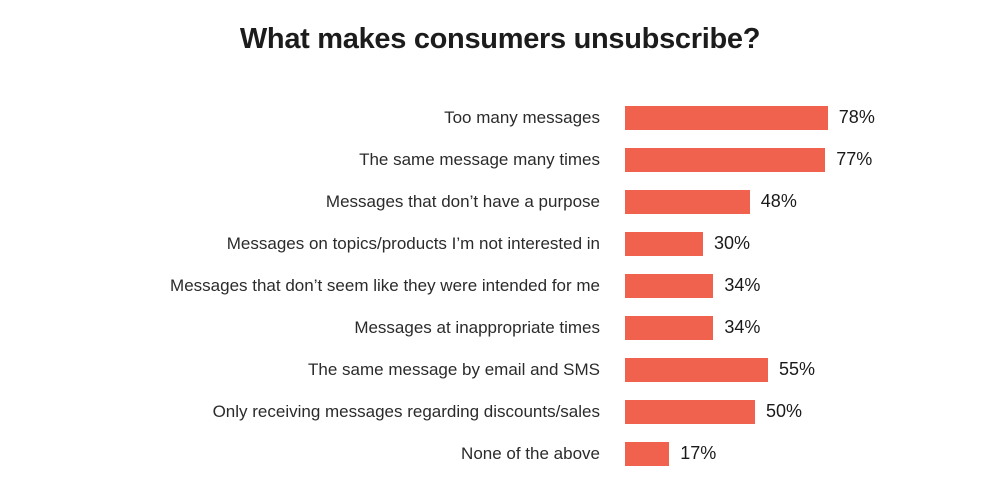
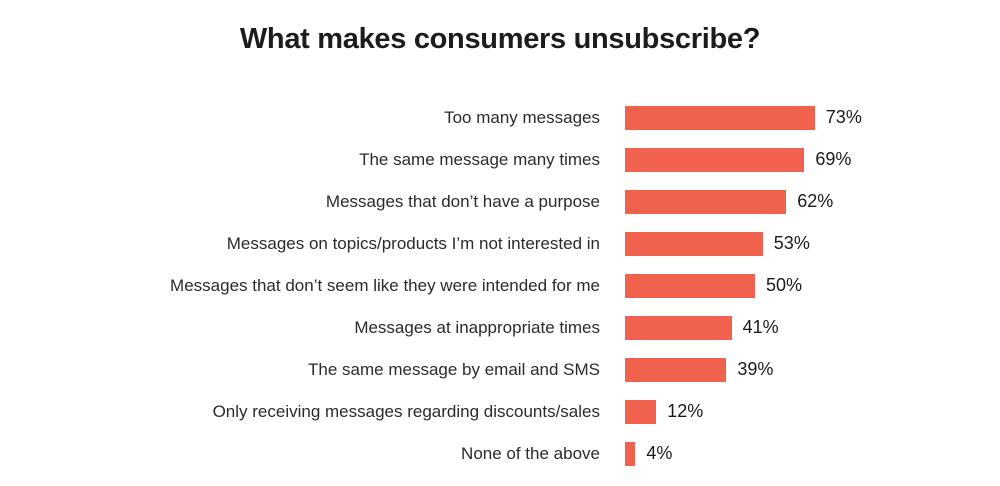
Too many messages: 78% -> 73%
The same message many times: 77% -> 69%
Messages that don’t have a purpose: 48% -> 62%
Messages on topics/products I’m not interested in: 30% -> 53%
Messages that don’t seem like they were intended for me: 34% -> 50%
Messages at inappropriate times: 34% -> 41%
The same message by email and SMS: 55% -> 39%
Only receiving messages regarding discounts/sales: 50% -> 12%
None of the above: 17% -> 4%
